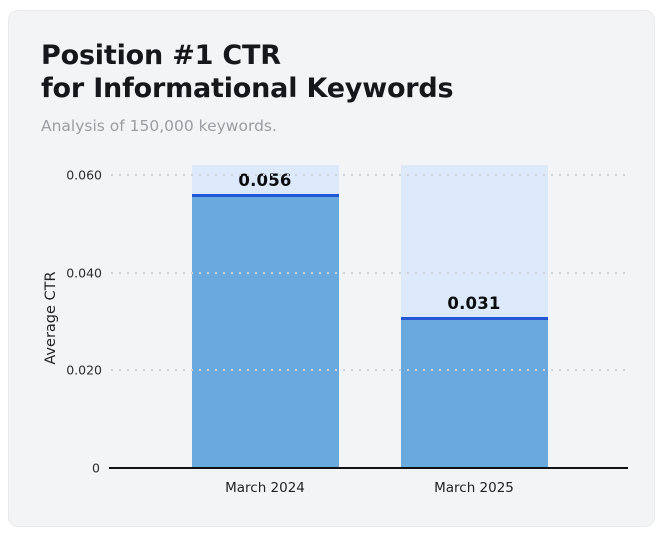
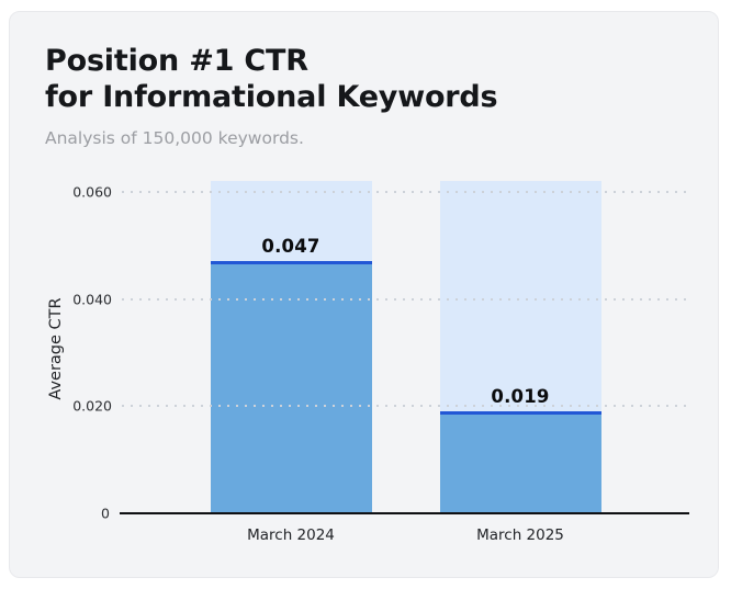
March 2024: 0.056 -> 0.047
March 2025: 0.031 -> 0.019
